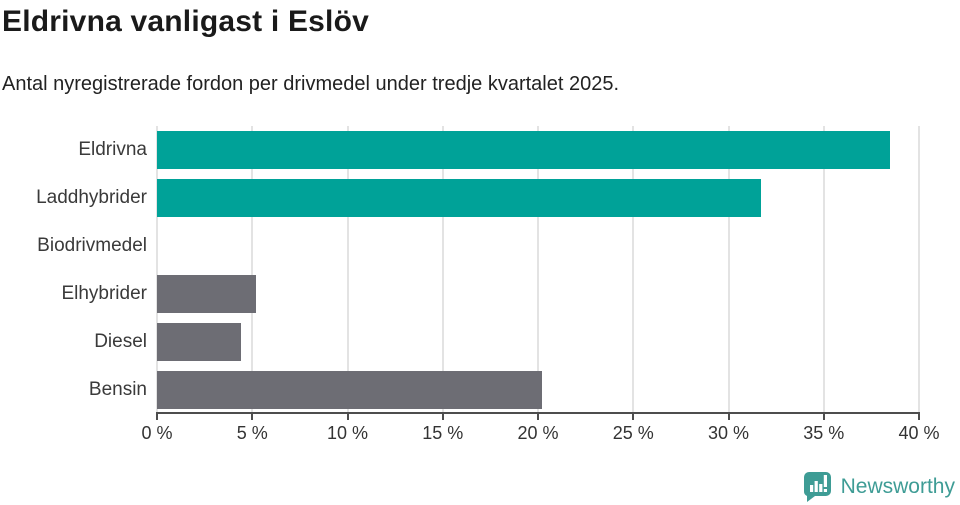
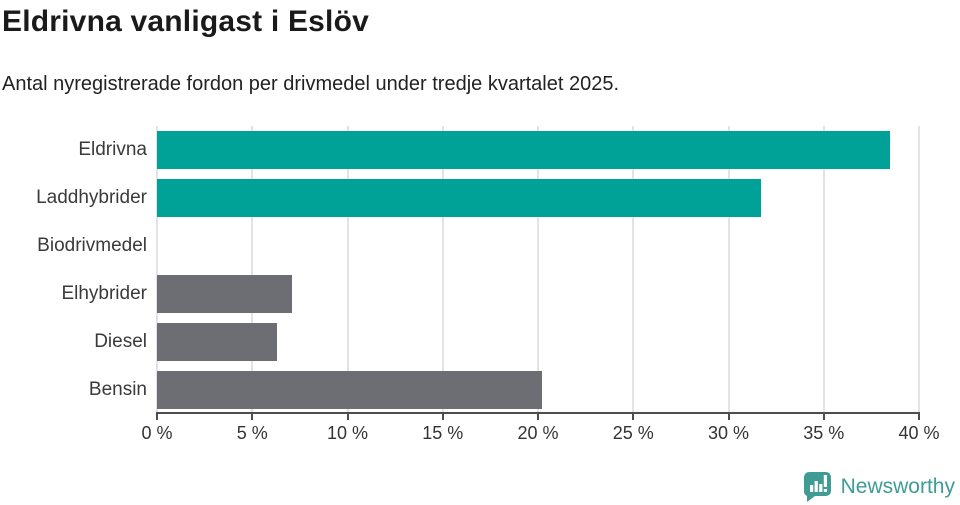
Elhybrider: 5.2% -> 7.1%
Diesel: 4.4% -> 6.3%
